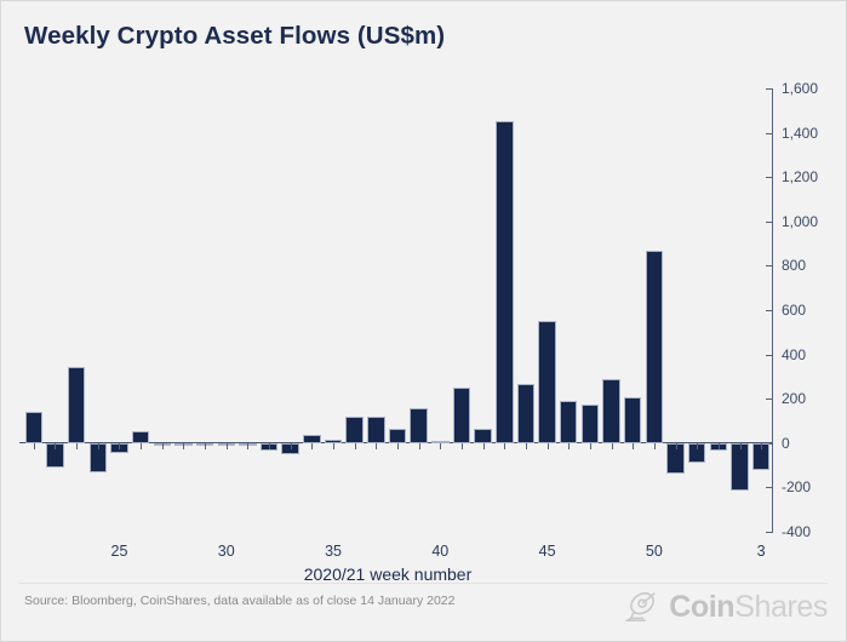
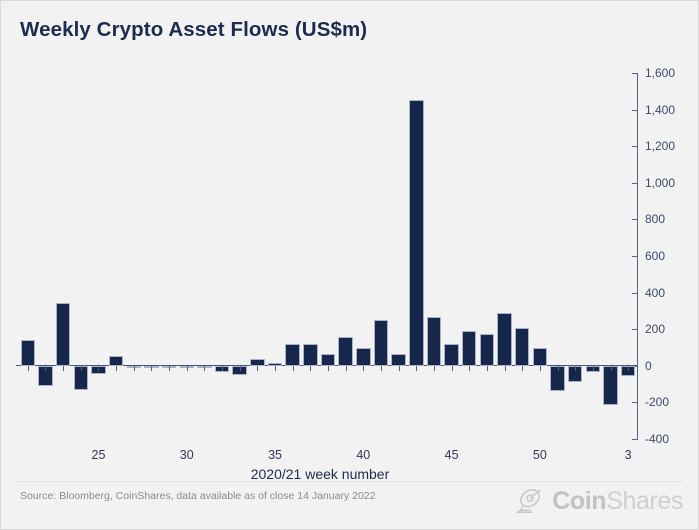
40: 10 -> 100
45: 550 -> 120
50: 870 -> 100
3: -120 -> -60
